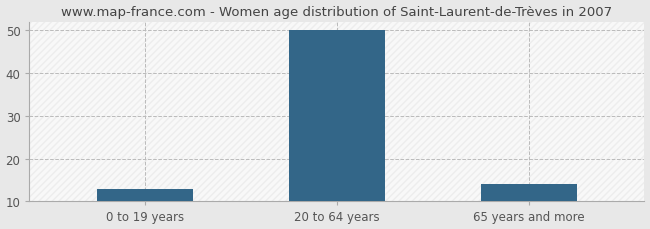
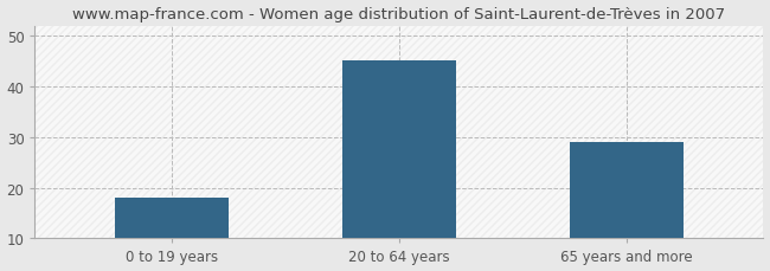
0 to 19 years: 13 -> 18
20 to 64 years: 50 -> 45
65 years and more: 14 -> 29
